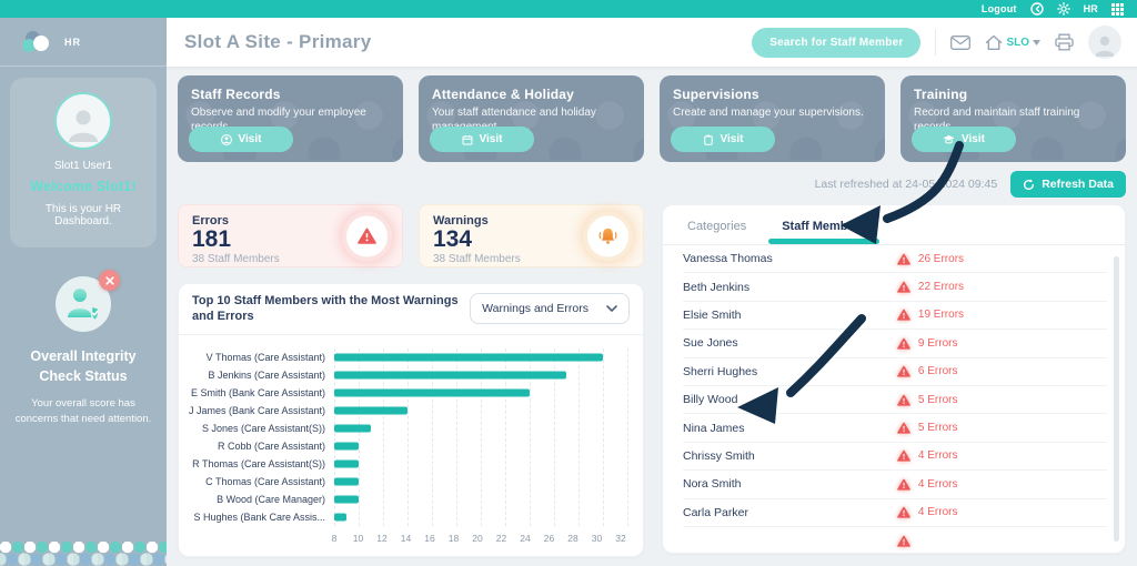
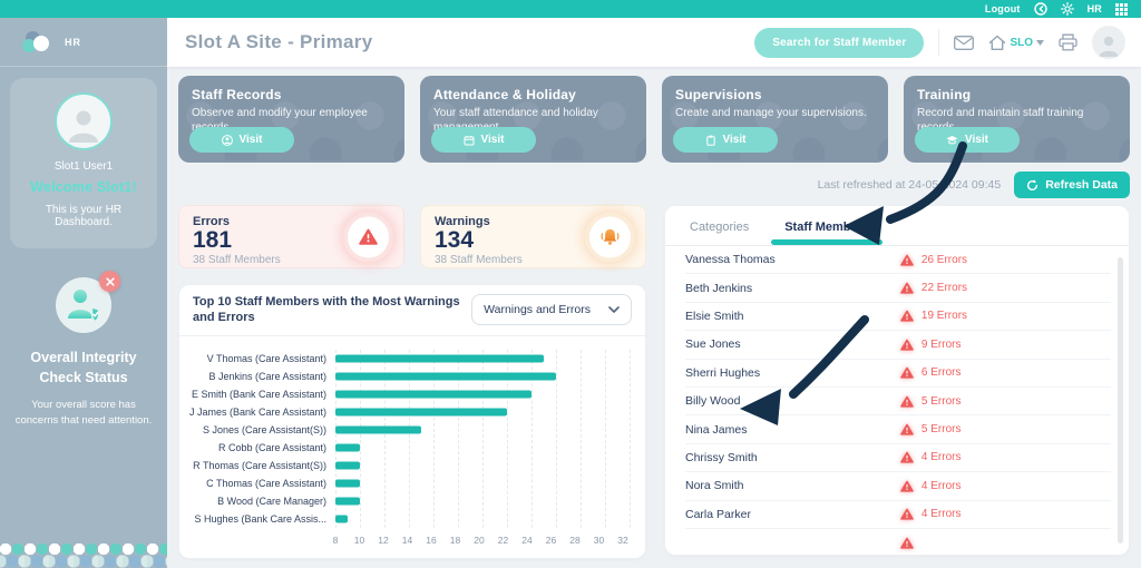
V Thomas (Care Assistant): 30 -> 25
B Jenkins (Care Assistant): 27 -> 26
J James (Bank Care Assistant): 14 -> 22
S Jones (Care Assistant(S)): 11 -> 15
